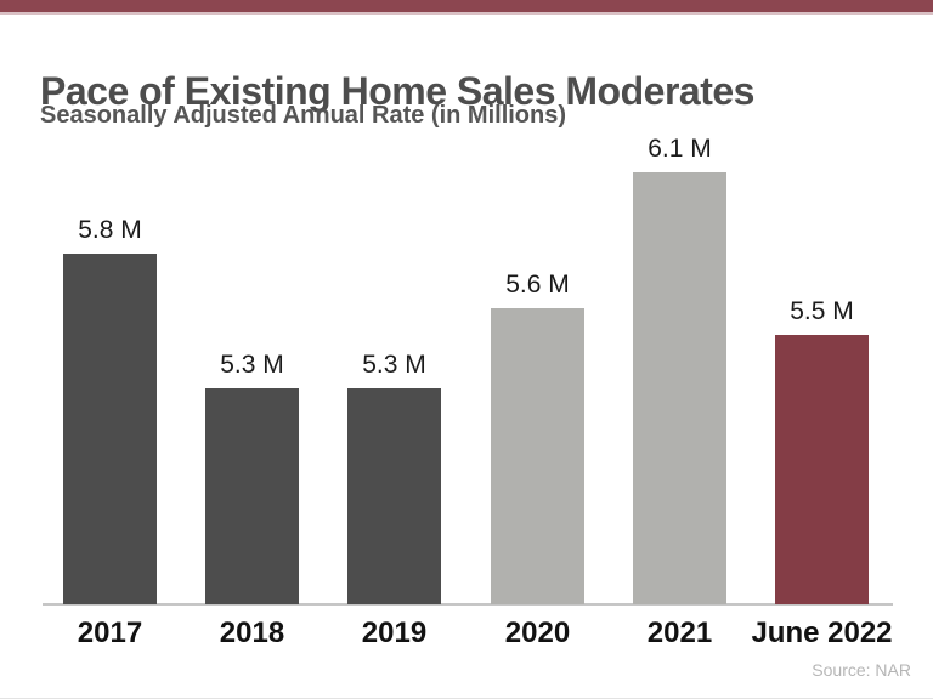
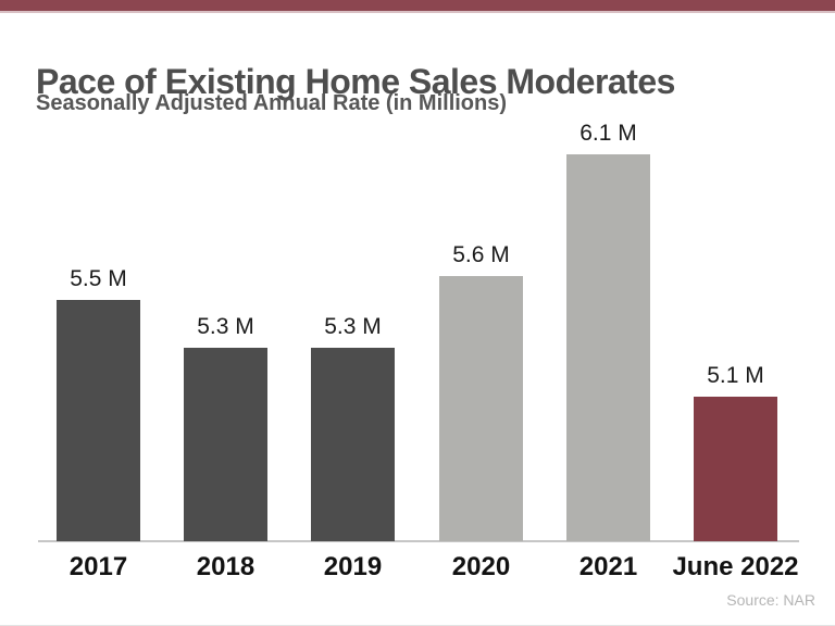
2017: 5.8 -> 5.5
June 2022: 5.5 -> 5.1
